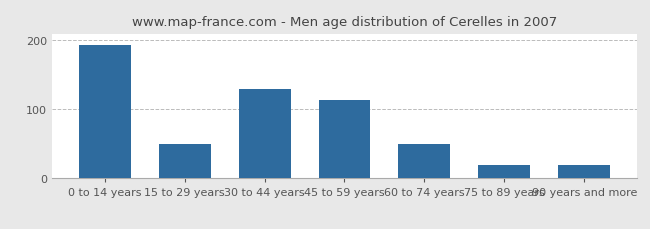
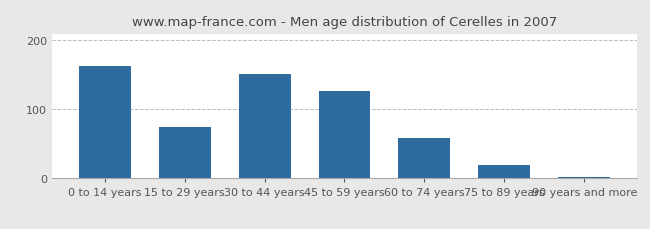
0 to 14 years: 194 -> 163
15 to 29 years: 50 -> 75
30 to 44 years: 130 -> 152
45 to 59 years: 114 -> 127
60 to 74 years: 50 -> 58
90 years and more: 20 -> 2
